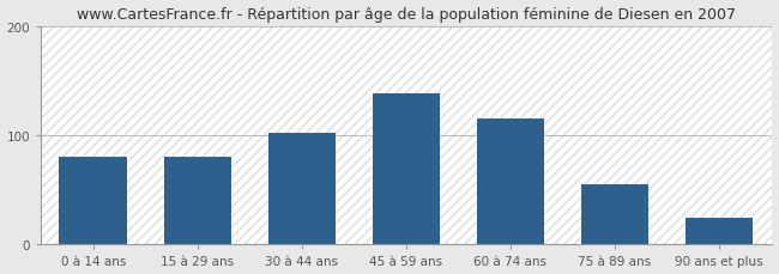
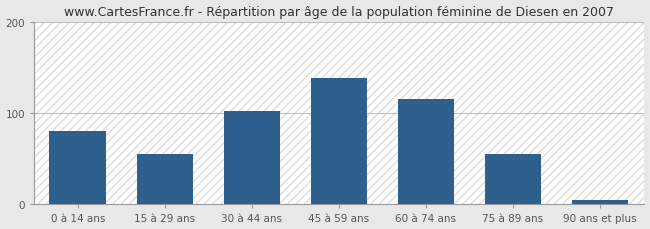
15 à 29 ans: 80 -> 55
90 ans et plus: 24 -> 5
